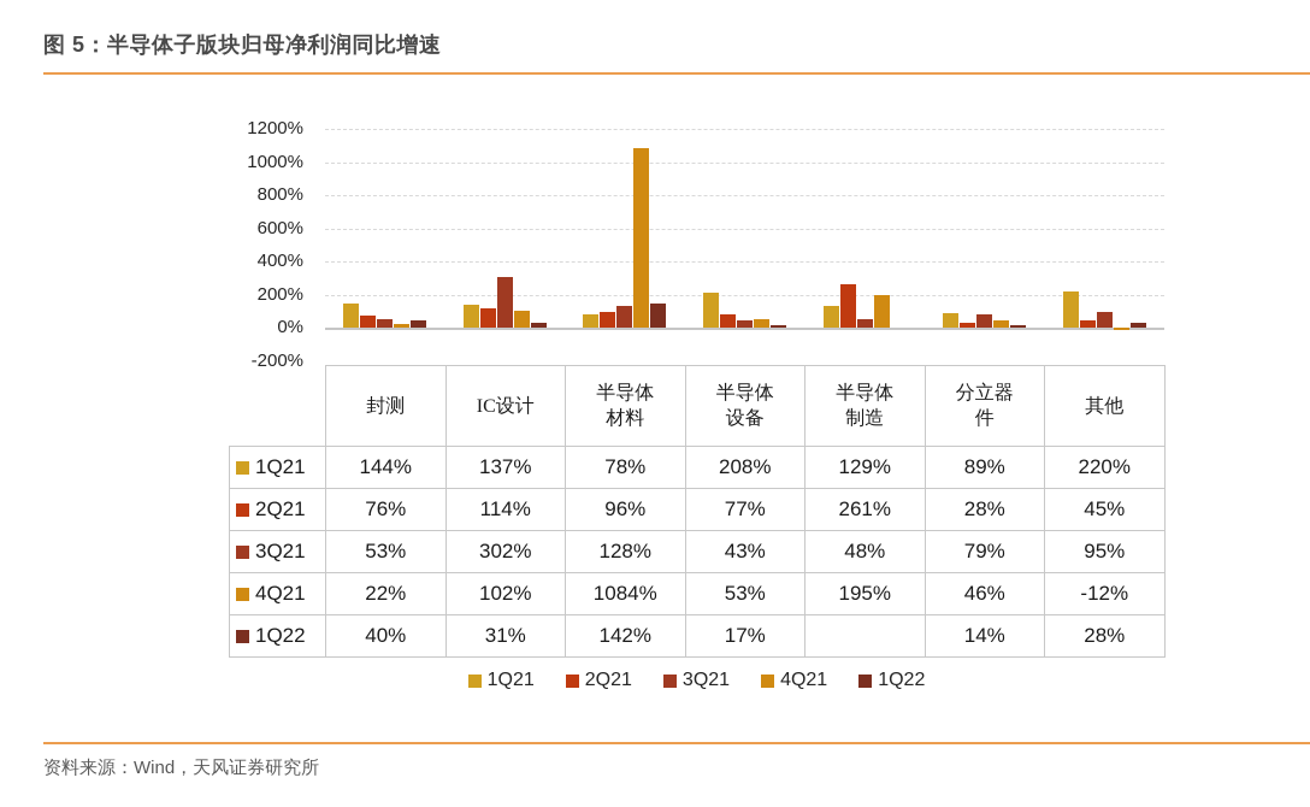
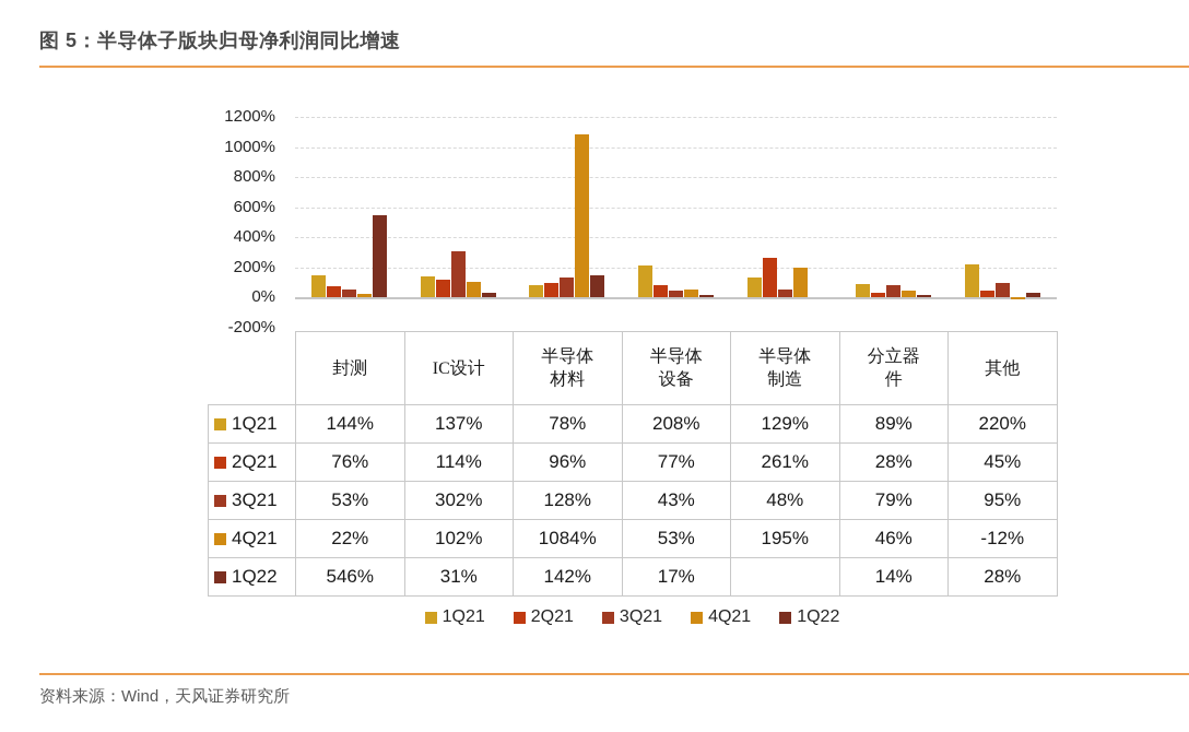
1Q22/封测: 40% -> 546%
